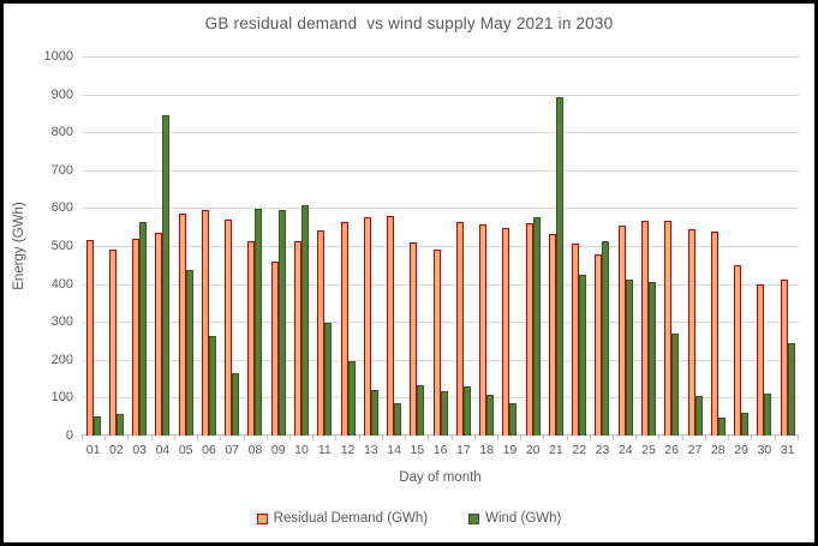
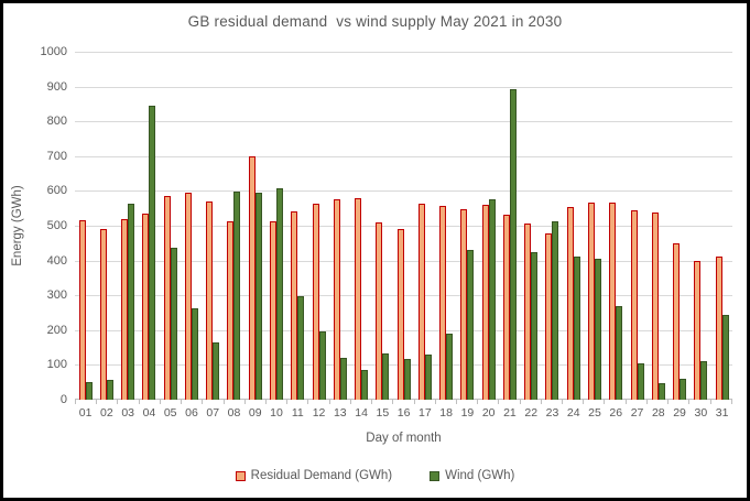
Residual Demand (GWh)/09: 460 -> 700
Wind (GWh)/18: 110 -> 190
Wind (GWh)/19: 80 -> 430
